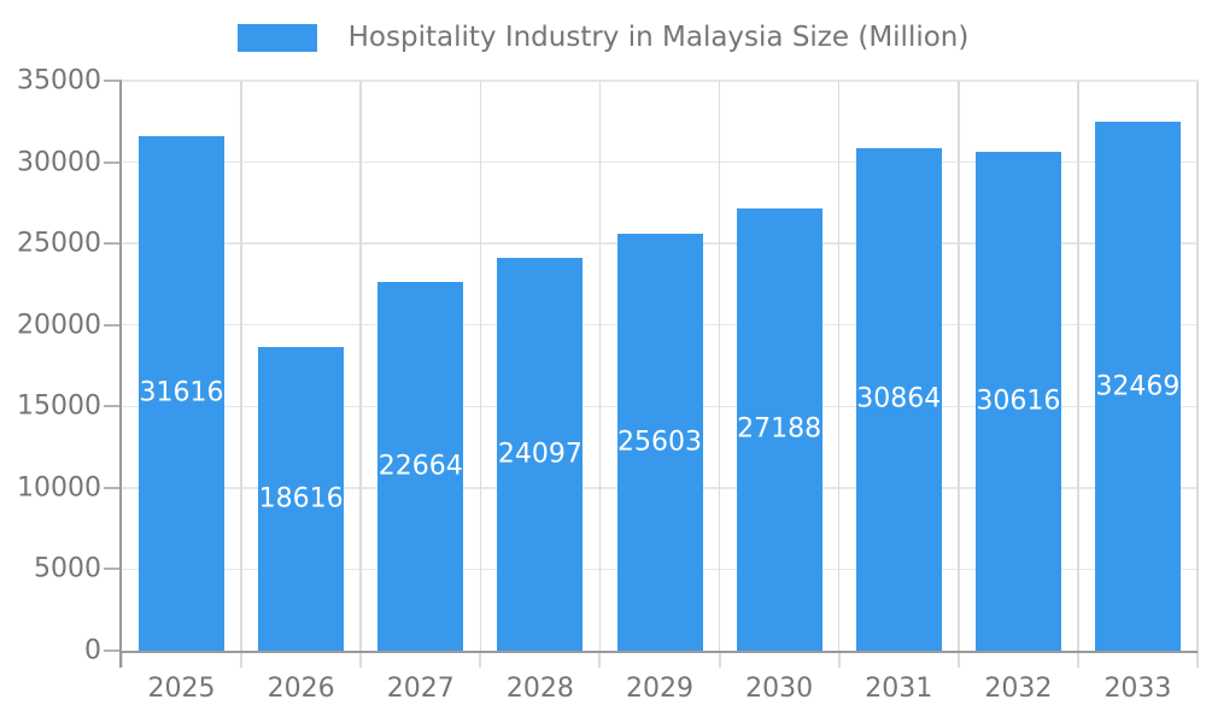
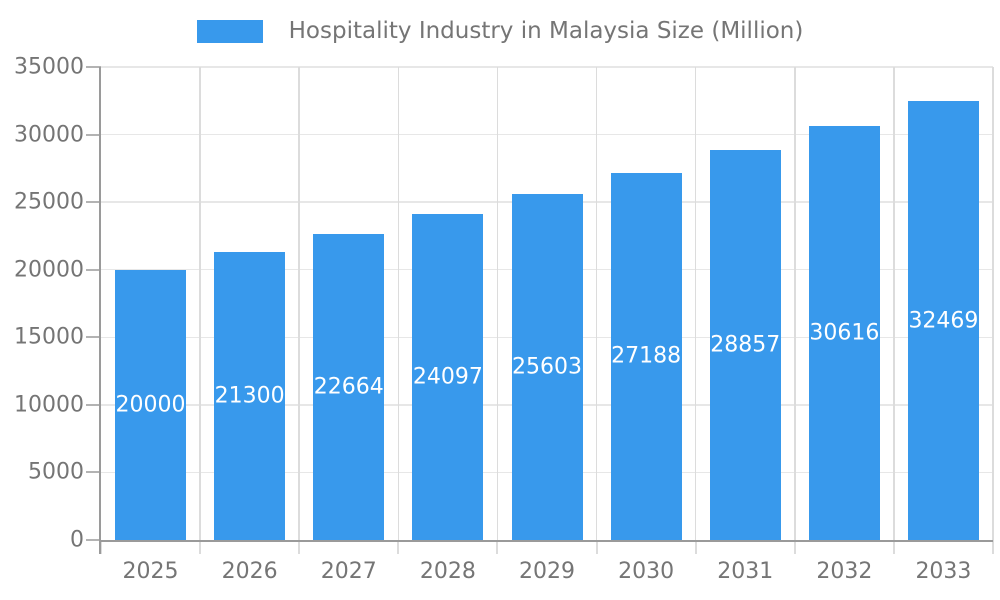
2025: 31616 -> 20000
2026: 18616 -> 21300
2031: 30864 -> 28857
